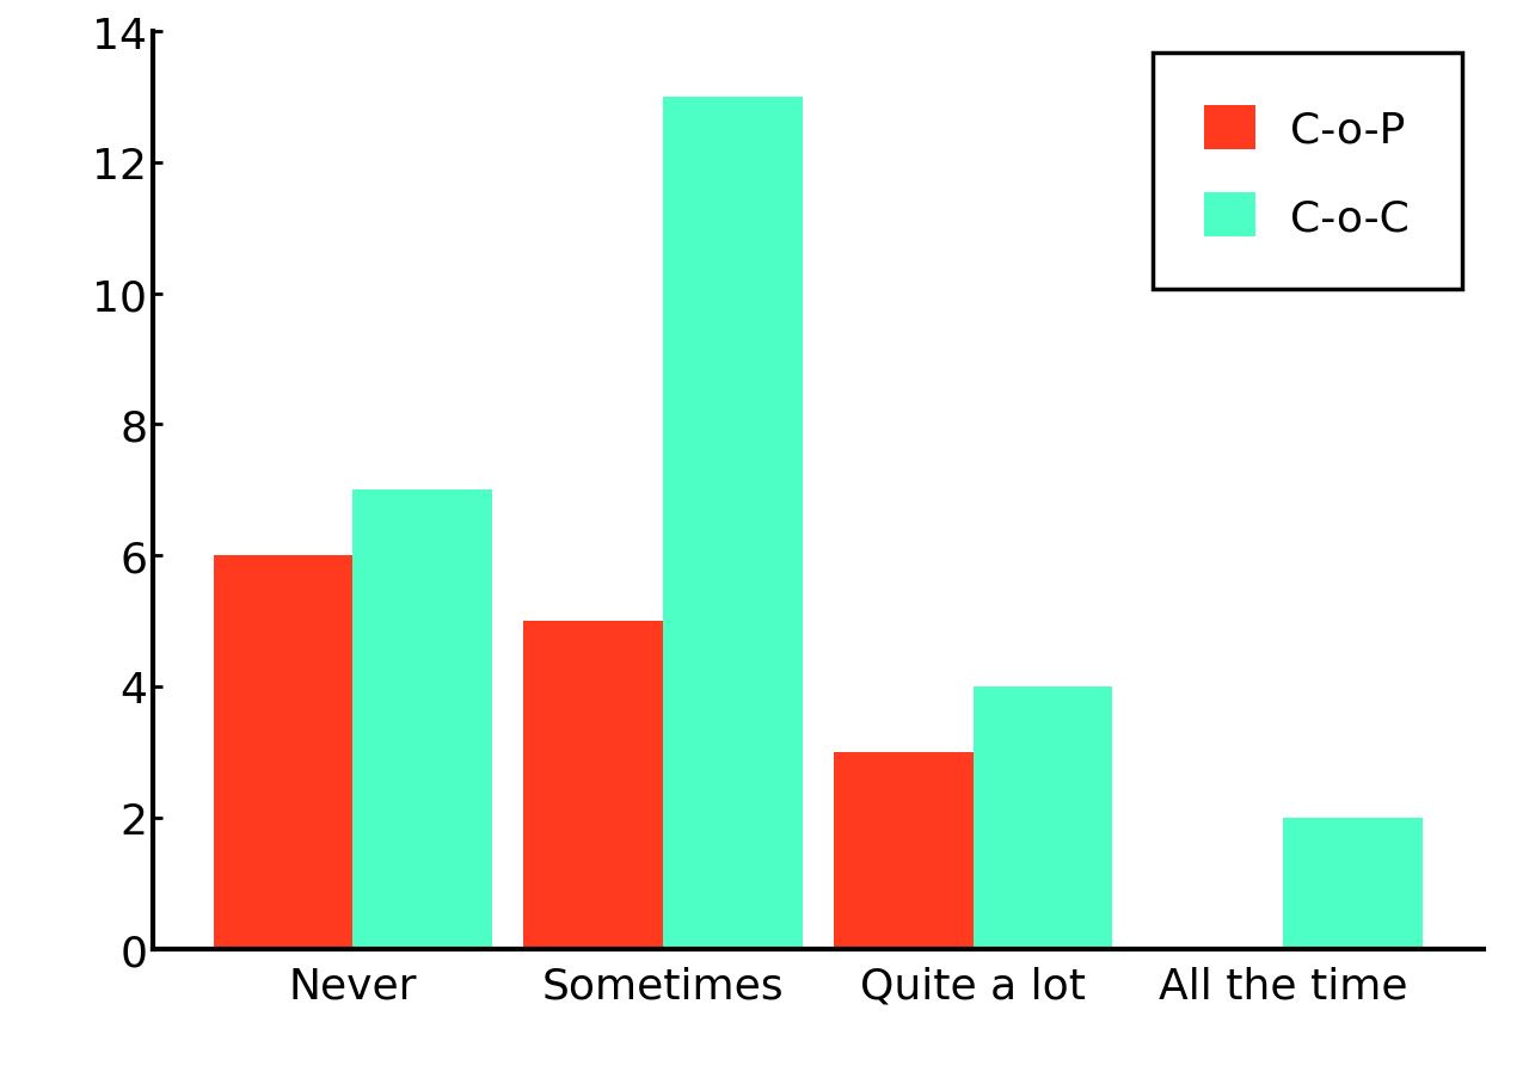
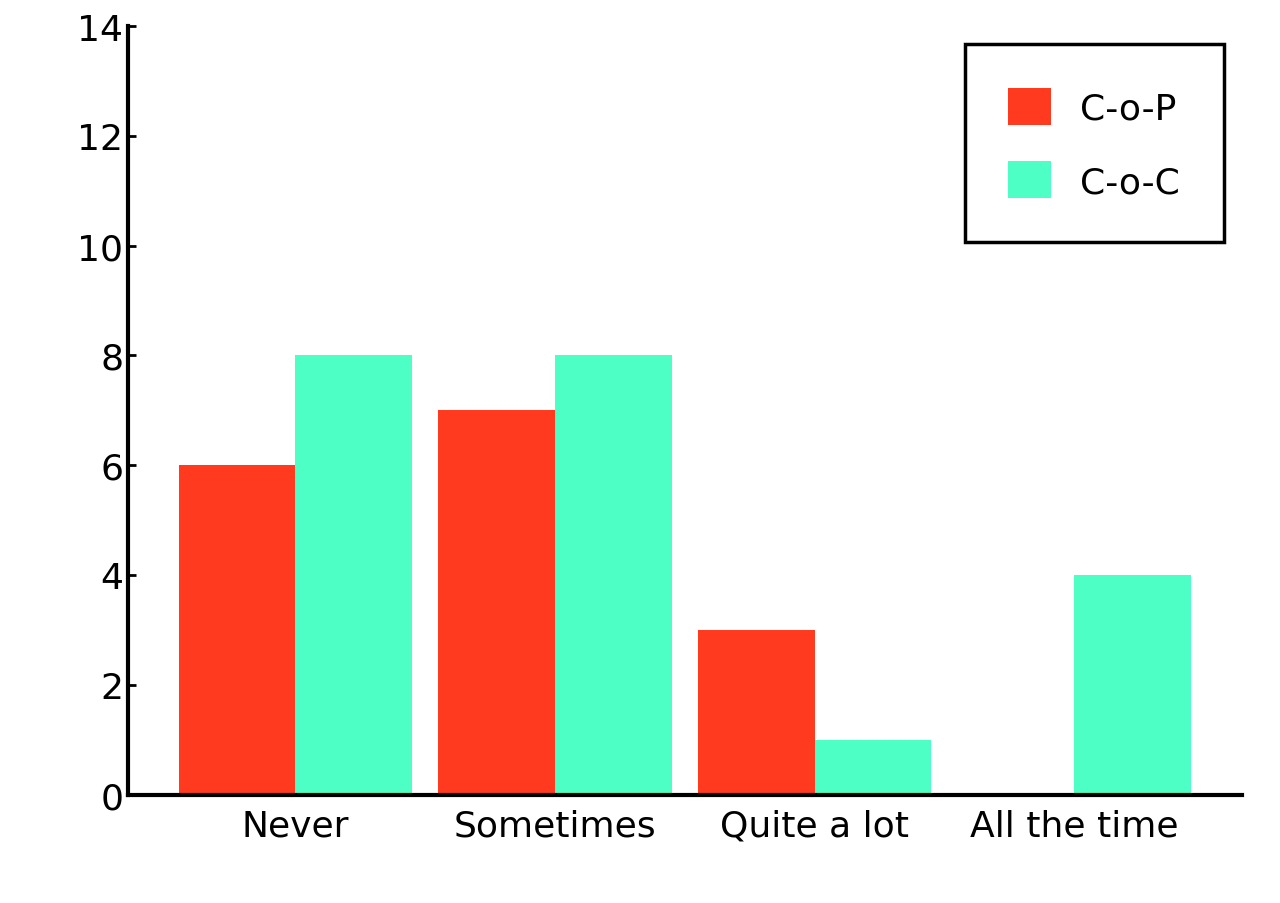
C-o-C/Never: 7 -> 8
C-o-P/Sometimes: 5 -> 7
C-o-C/Sometimes: 13 -> 8
C-o-C/Quite a lot: 4 -> 1
C-o-C/All the time: 2 -> 4
